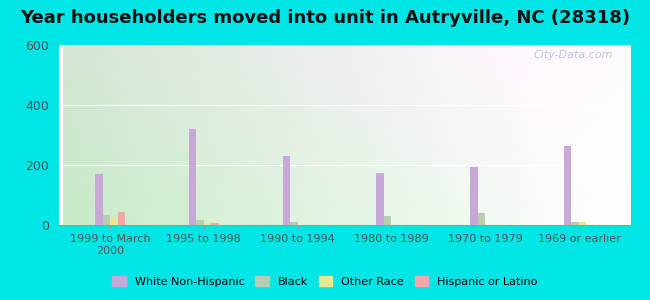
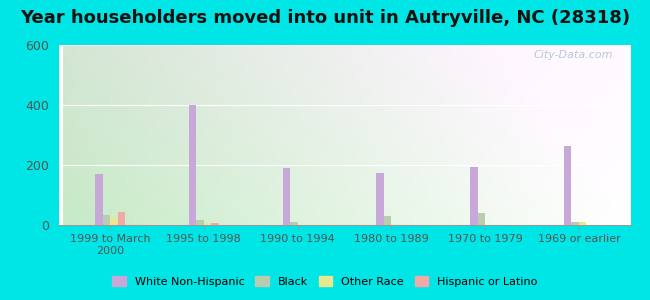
White Non-Hispanic/1995 to 1998: 320 -> 400
White Non-Hispanic/1990 to 1994: 230 -> 190
